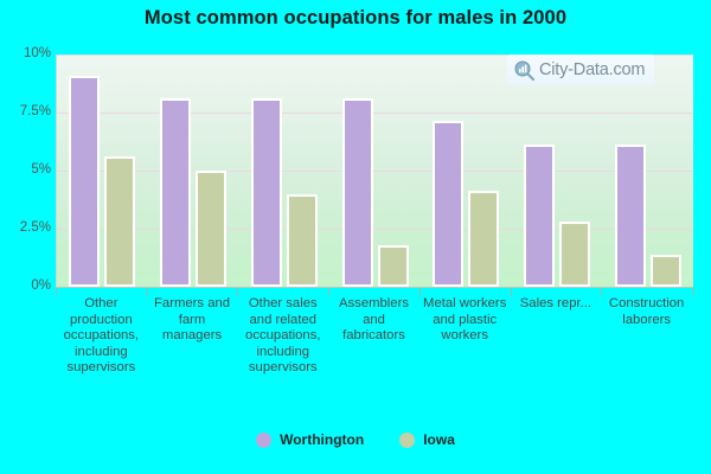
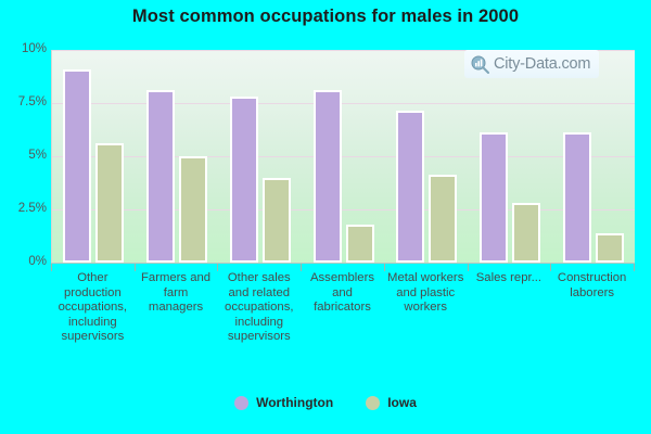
Worthington/Other sales and related occupations, including supervisors: 8.1% -> 7.8%
